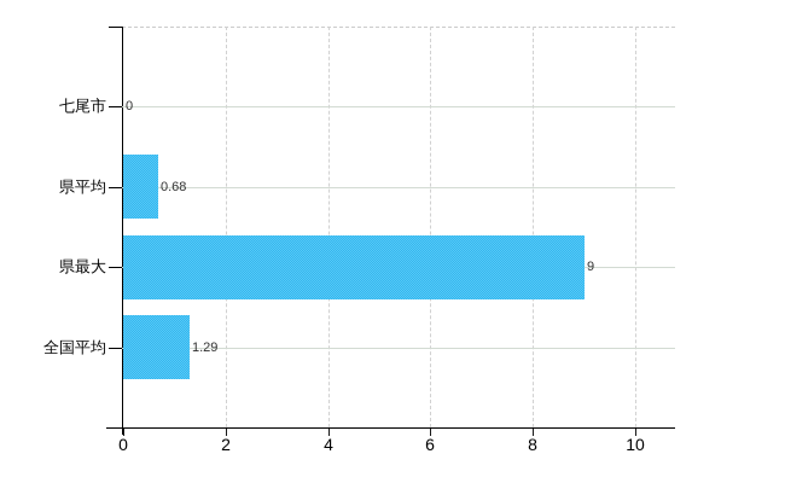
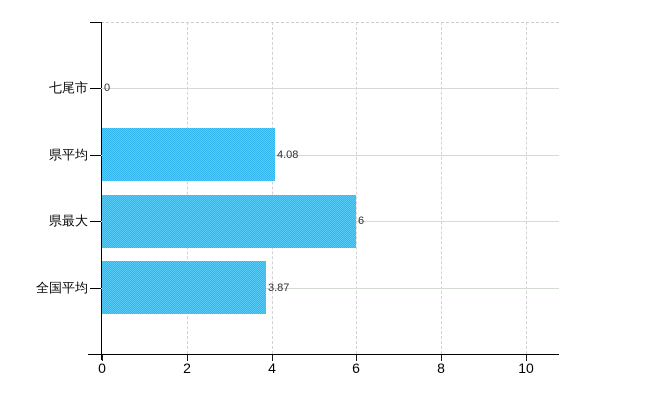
県平均: 0.68 -> 4.08
県最大: 9 -> 6
全国平均: 1.29 -> 3.87
